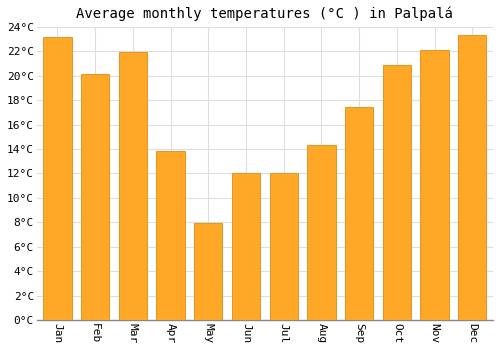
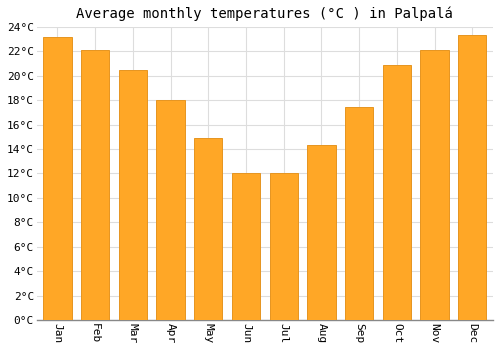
Feb: 20.1°C -> 22.1°C
Mar: 21.9°C -> 20.5°C
Apr: 13.8°C -> 18.0°C
May: 7.9°C -> 14.9°C
